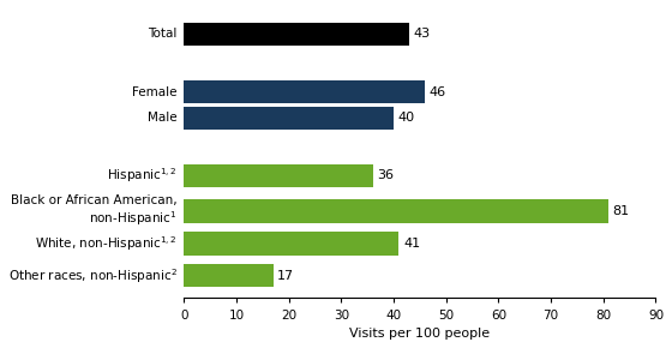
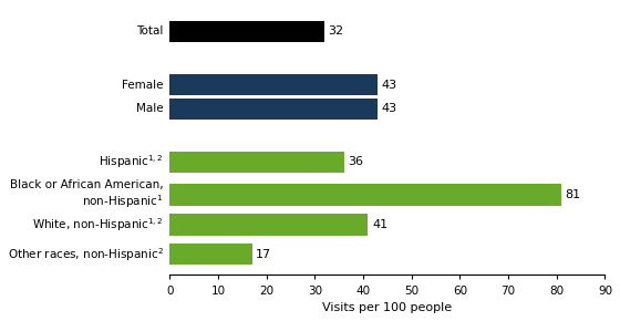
Total: 43 -> 32
Female: 46 -> 43
Male: 40 -> 43
